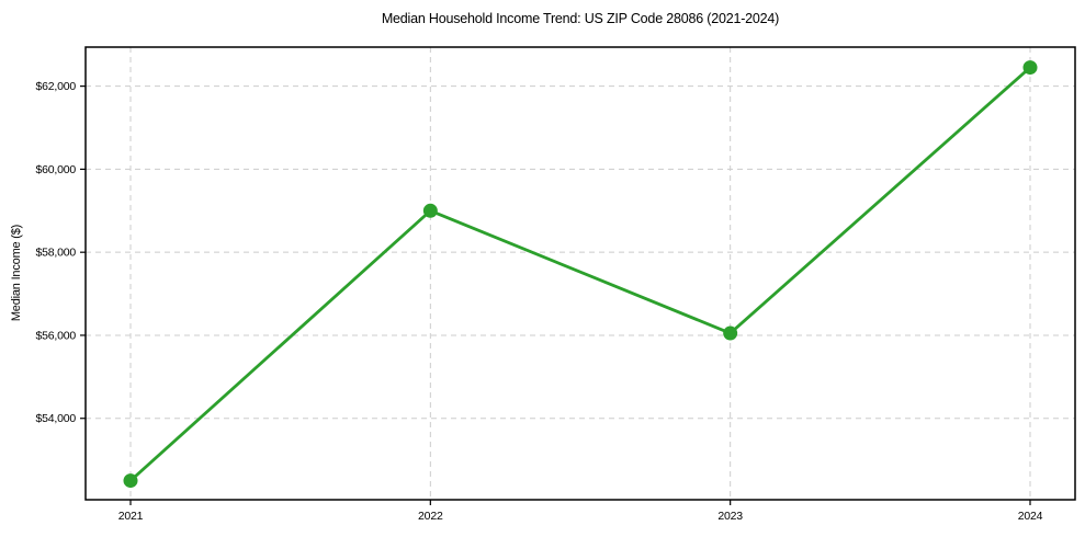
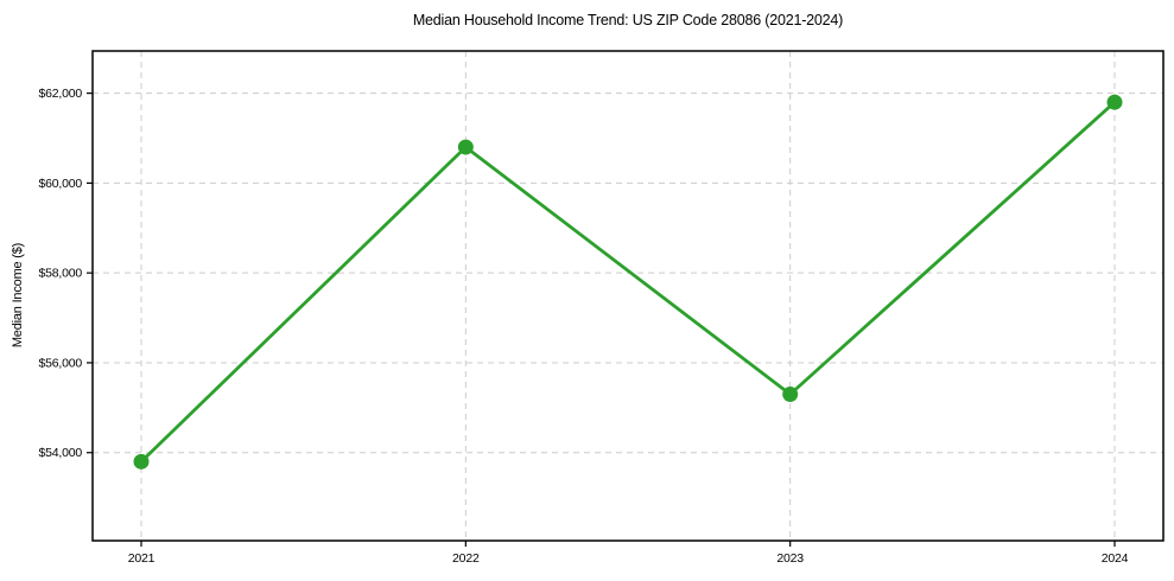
2021: $52500 -> $53800
2022: $59000 -> $60800
2023: $56000 -> $55300
2024: $62400 -> $61800
